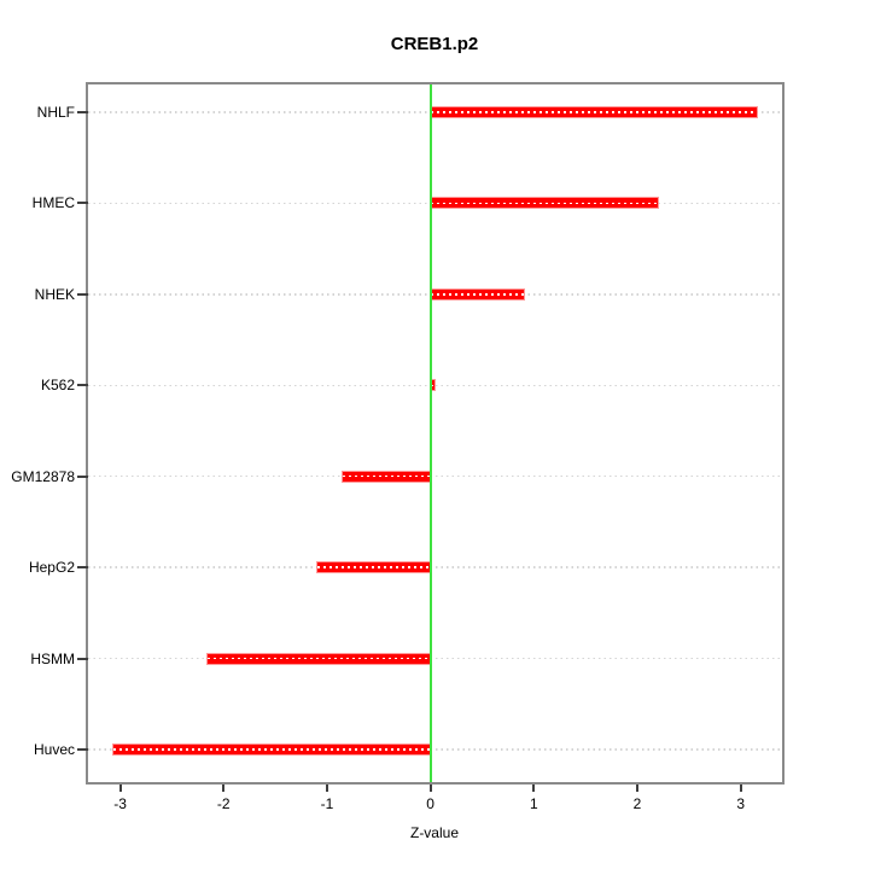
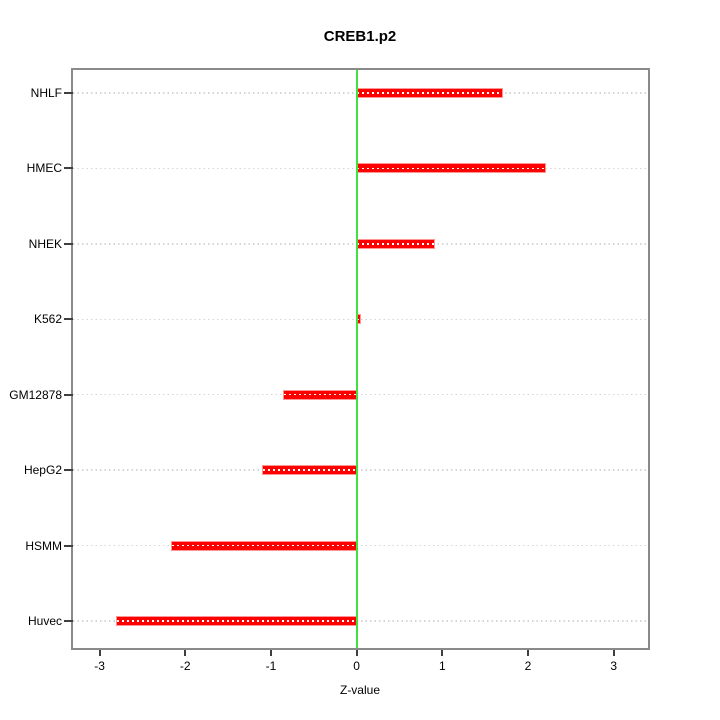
NHLF: 3.1 -> 1.7
Huvec: -3.1 -> -2.8
